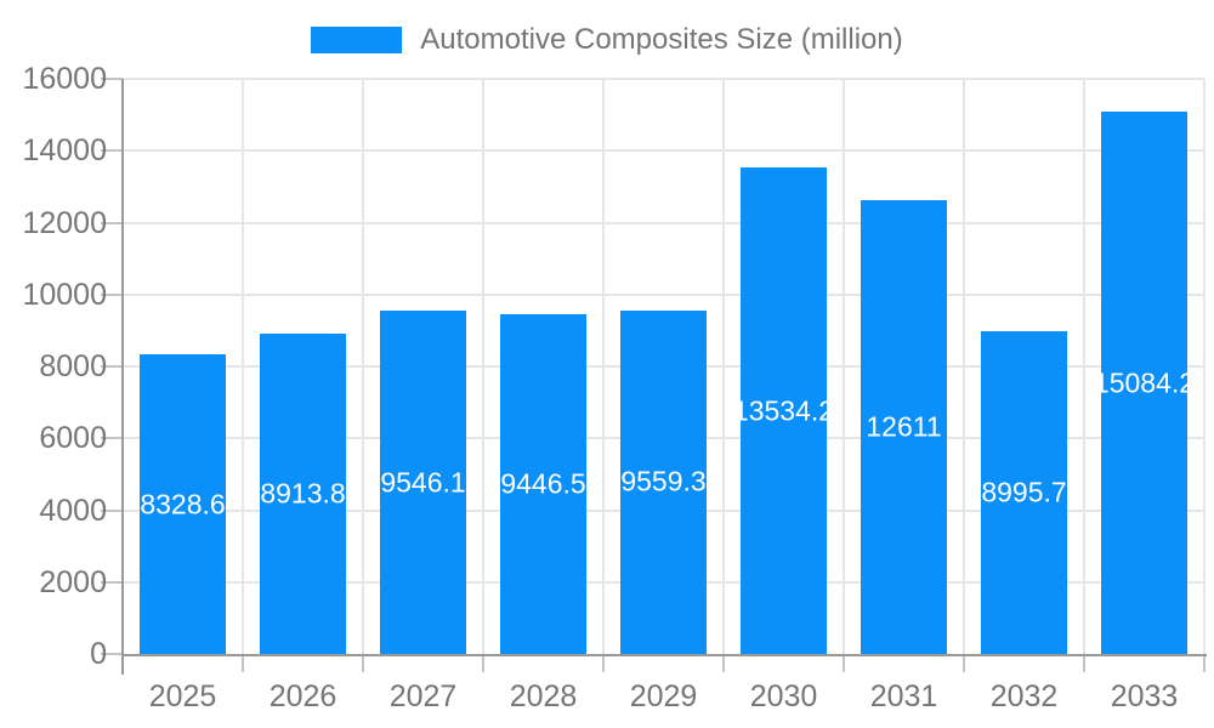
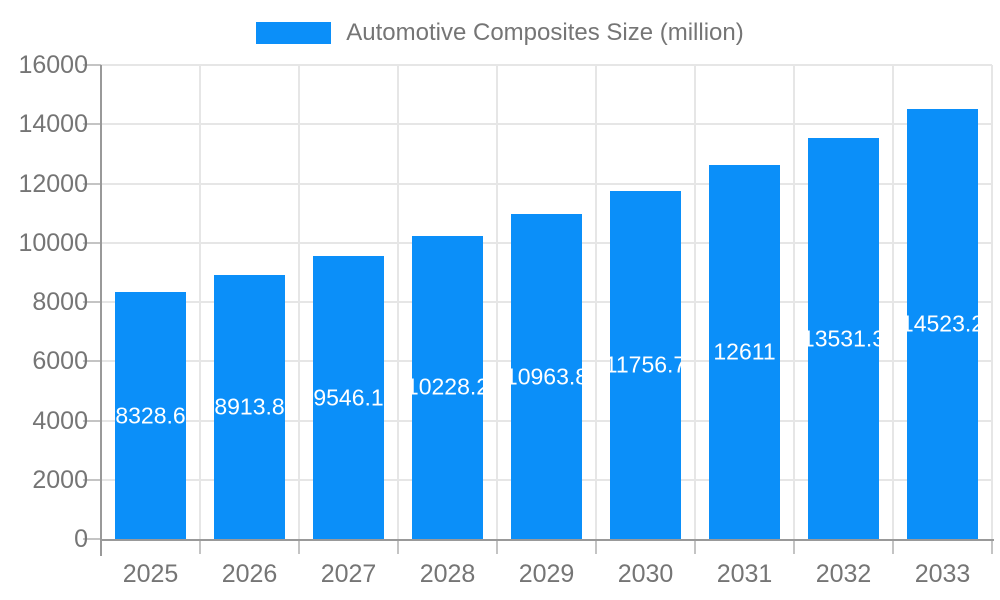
2028: 9446.5 -> 10228.2
2029: 9559.3 -> 10963.8
2030: 13534.2 -> 11756.7
2032: 8995.7 -> 13531.3
2033: 15084.2 -> 14523.2
